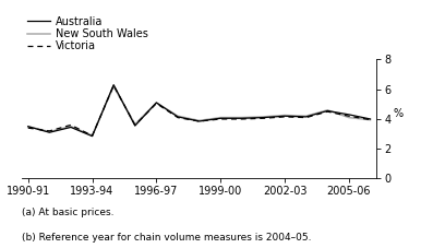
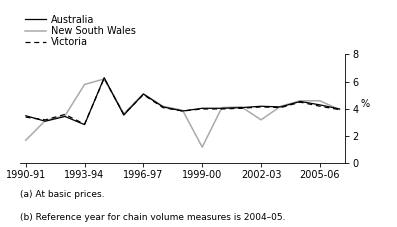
New South Wales/1990-91: 3.5 -> 1.7
New South Wales/1993-94: 2.9 -> 5.8
New South Wales/1999-00: 4.1 -> 1.2
New South Wales/2002-03: 4.2 -> 3.2
New South Wales/2005-06: 4.1 -> 4.6
